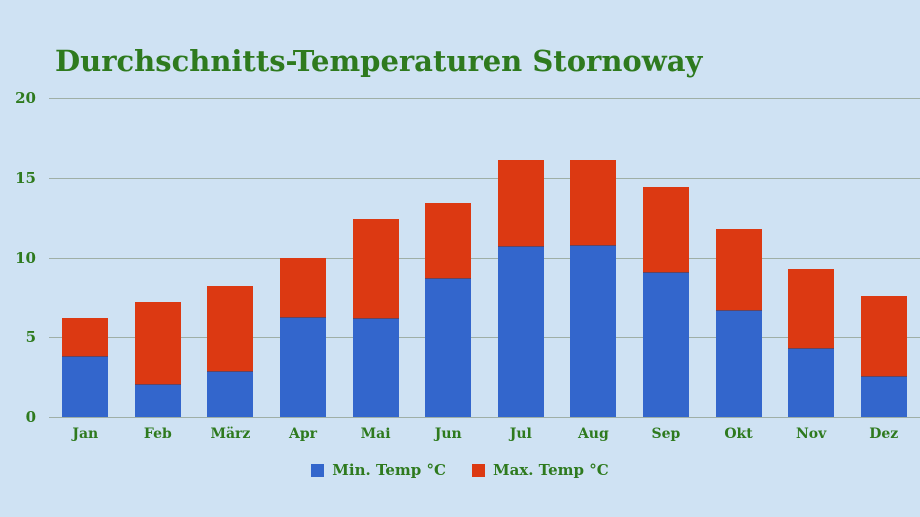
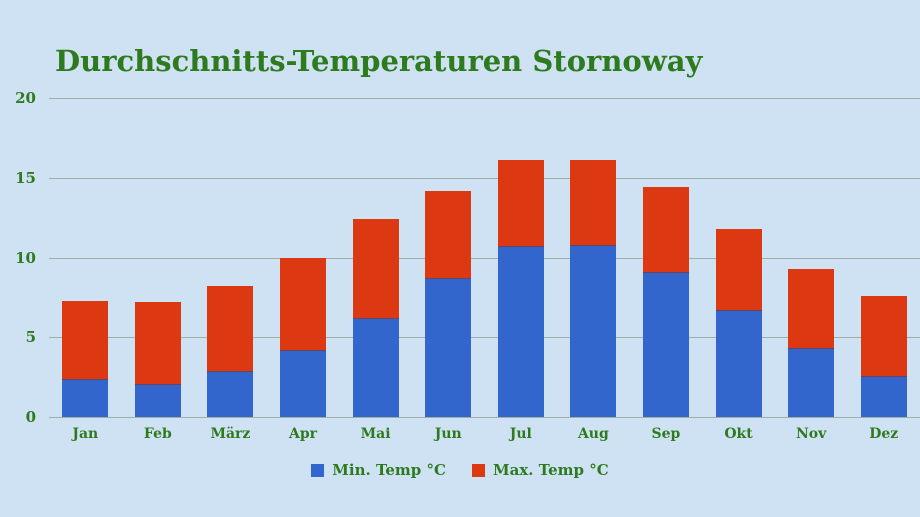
Min. Temp °C/Jan: 3.8 -> 2.4
Max. Temp °C/Jan: 6.2 -> 7.3
Min. Temp °C/Apr: 6.3 -> 4.2
Max. Temp °C/Jun: 13.4 -> 14.2
